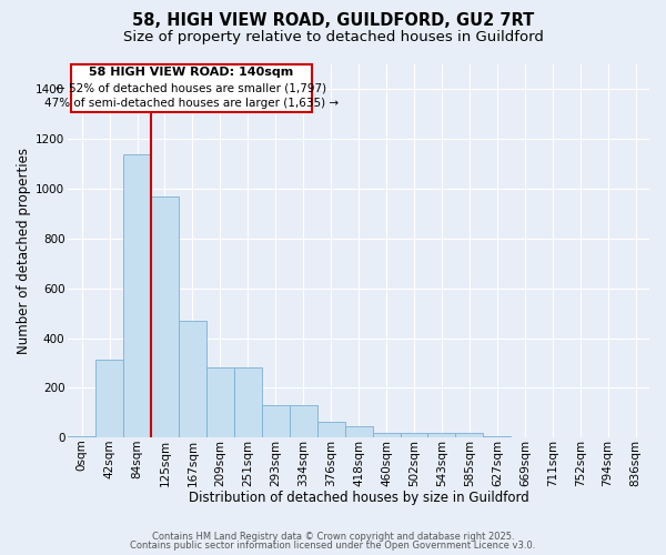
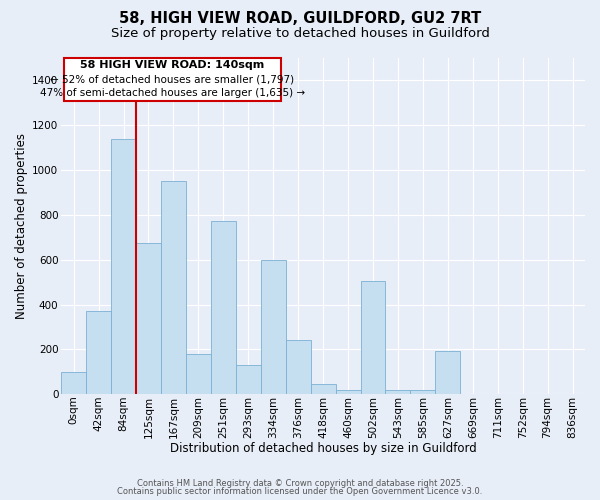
0sqm: 5 -> 100
42sqm: 315 -> 370
125sqm: 970 -> 675
167sqm: 470 -> 950
209sqm: 280 -> 180
251sqm: 280 -> 770
334sqm: 130 -> 600
376sqm: 65 -> 240
502sqm: 20 -> 505
627sqm: 5 -> 195
